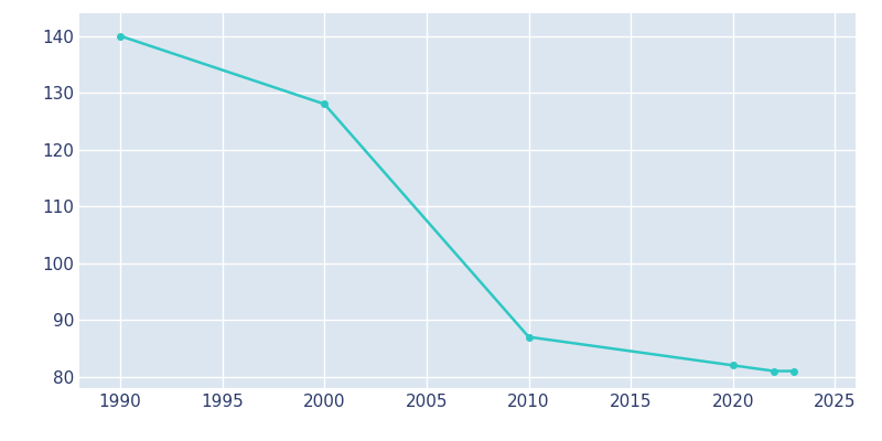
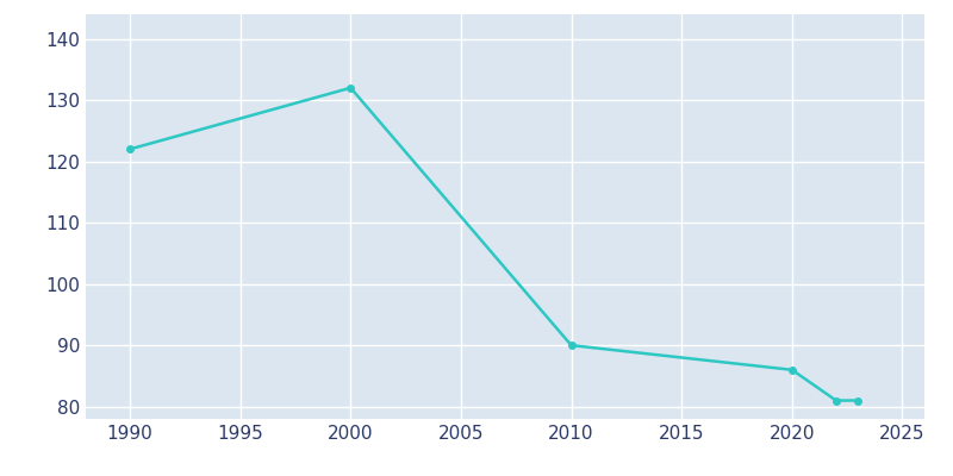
1990: 140 -> 122
2000: 128 -> 132
2010: 87 -> 90
2020: 82 -> 86
